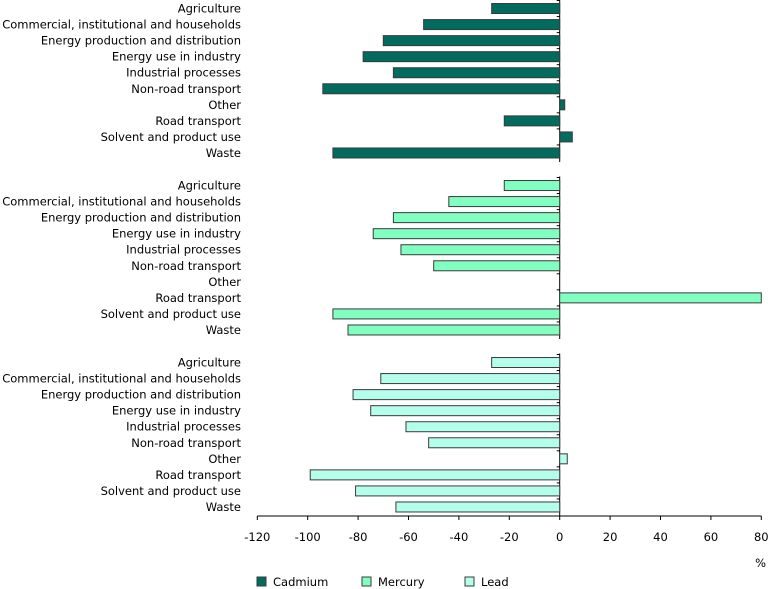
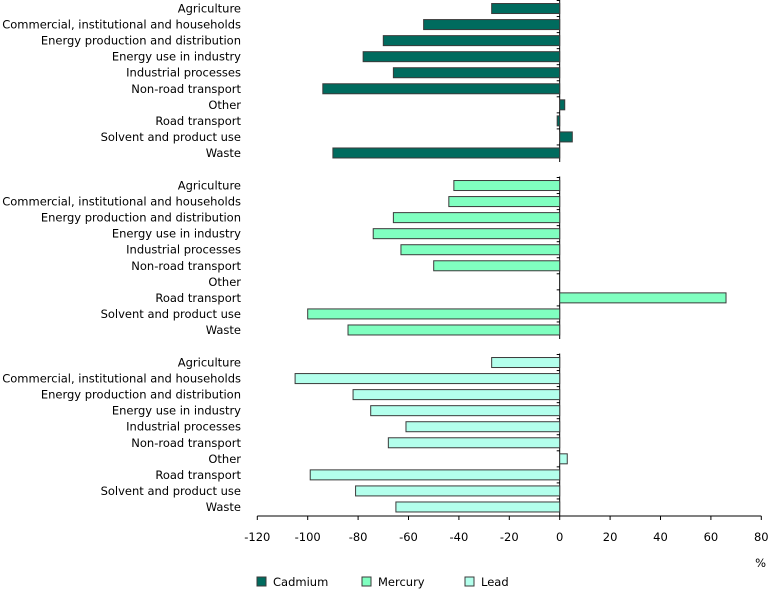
Mercury/Agriculture: -22 -> -42
Lead/Commercial, institutional and households: -71 -> -105
Lead/Non-road transport: -52 -> -68
Cadmium/Road transport: -22 -> -1
Mercury/Road transport: 80 -> 66
Mercury/Solvent and product use: -90 -> -100
